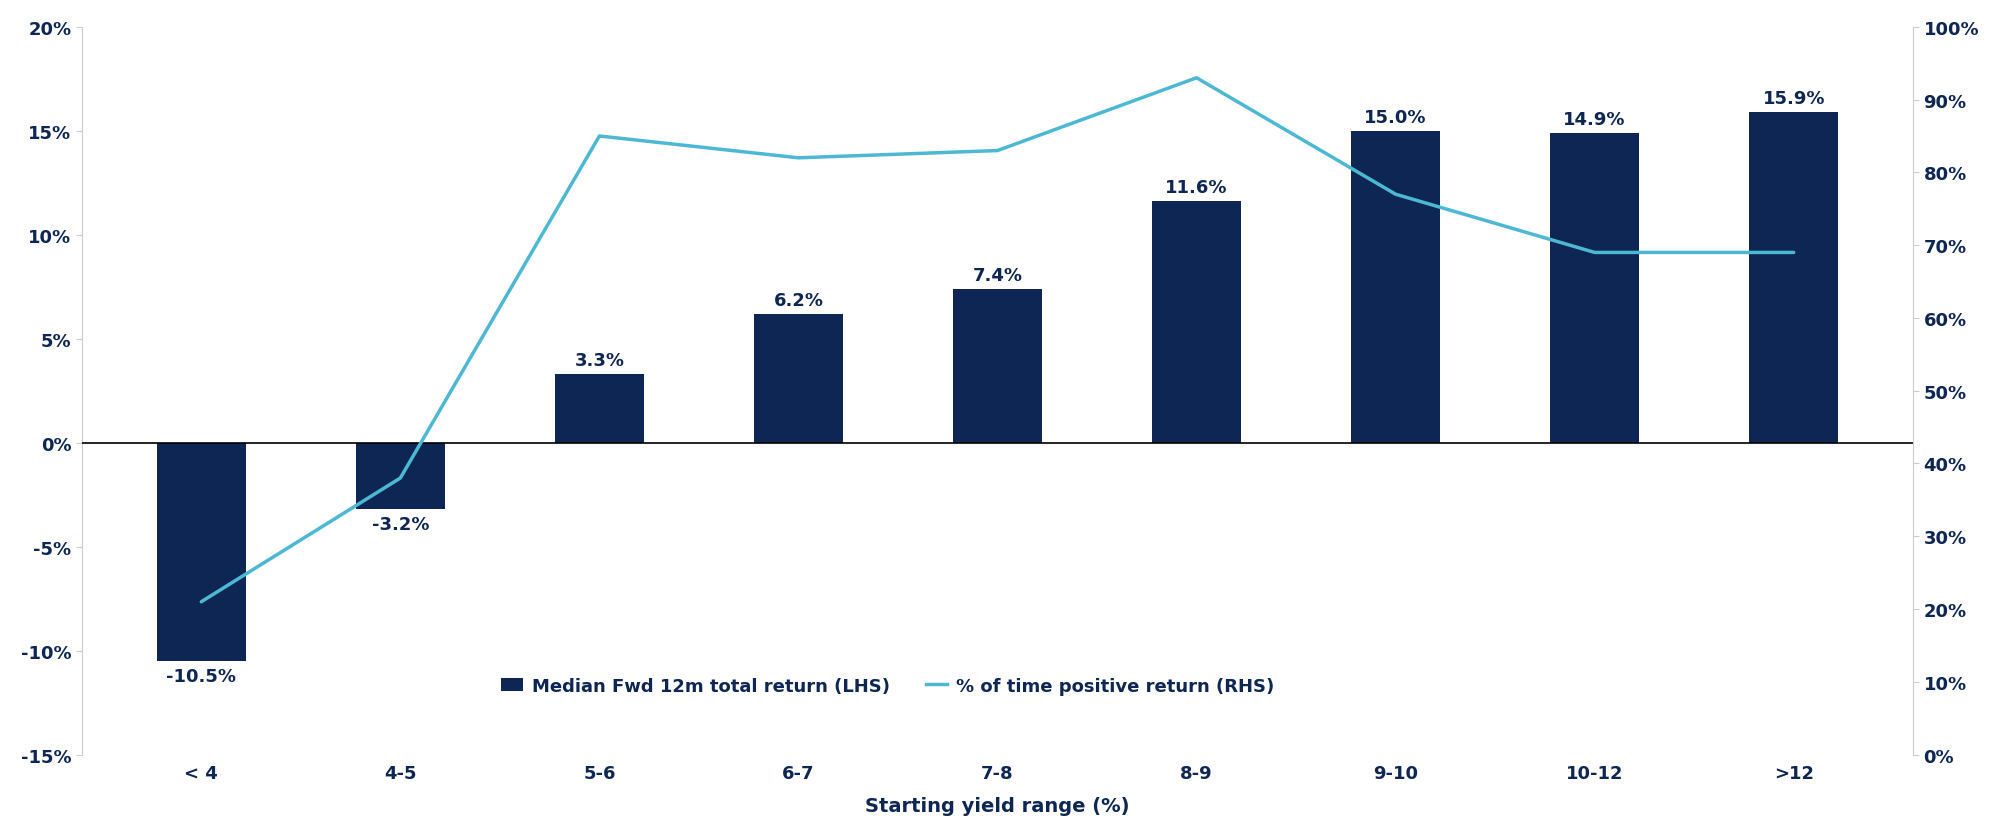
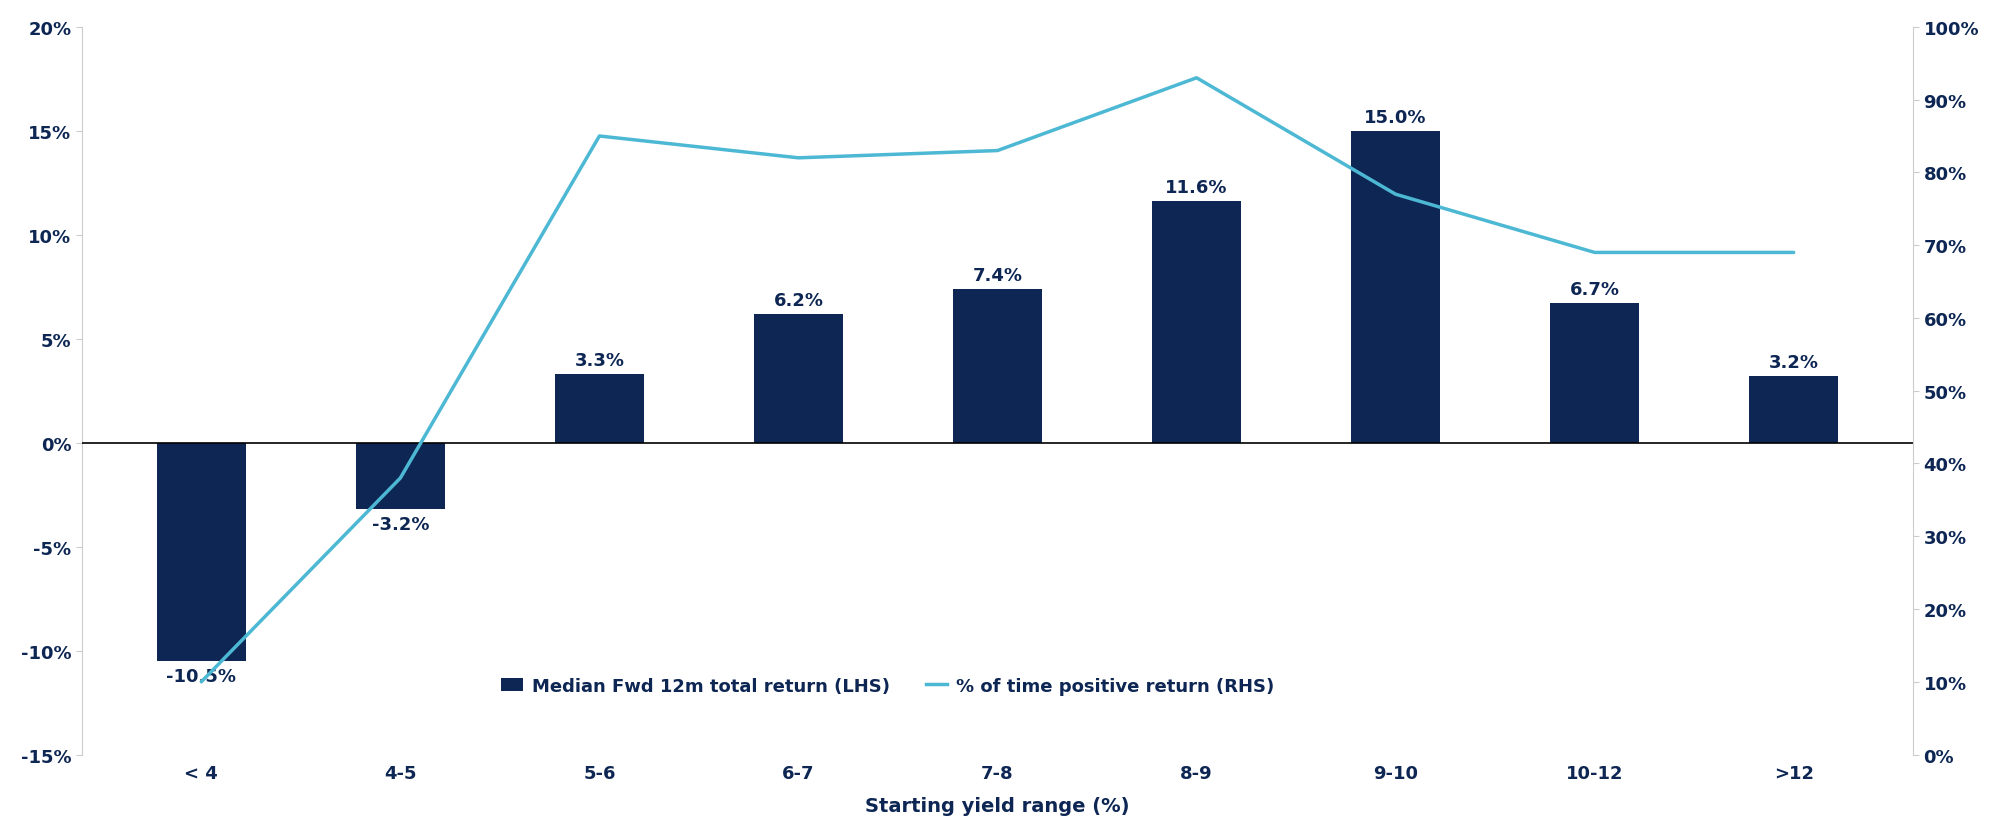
% of time positive return (RHS)/< 4: 21% -> 10%
Median Fwd 12m total return (LHS)/10-12: 14.9% -> 6.7%
Median Fwd 12m total return (LHS)/>12: 15.9% -> 3.2%
